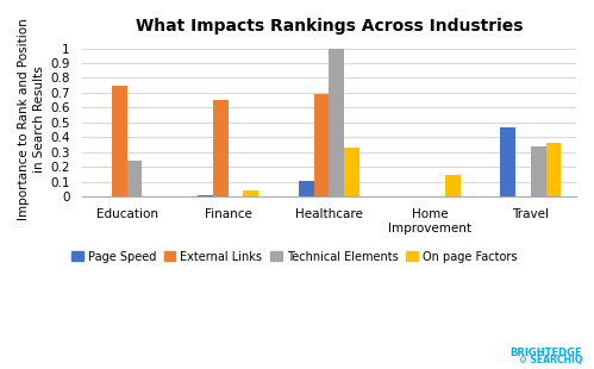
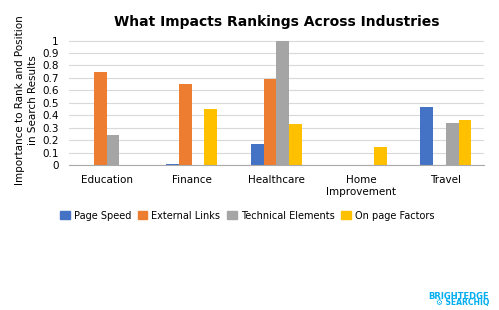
On page Factors/Finance: 0.04 -> 0.45
Page Speed/Healthcare: 0.11 -> 0.17
